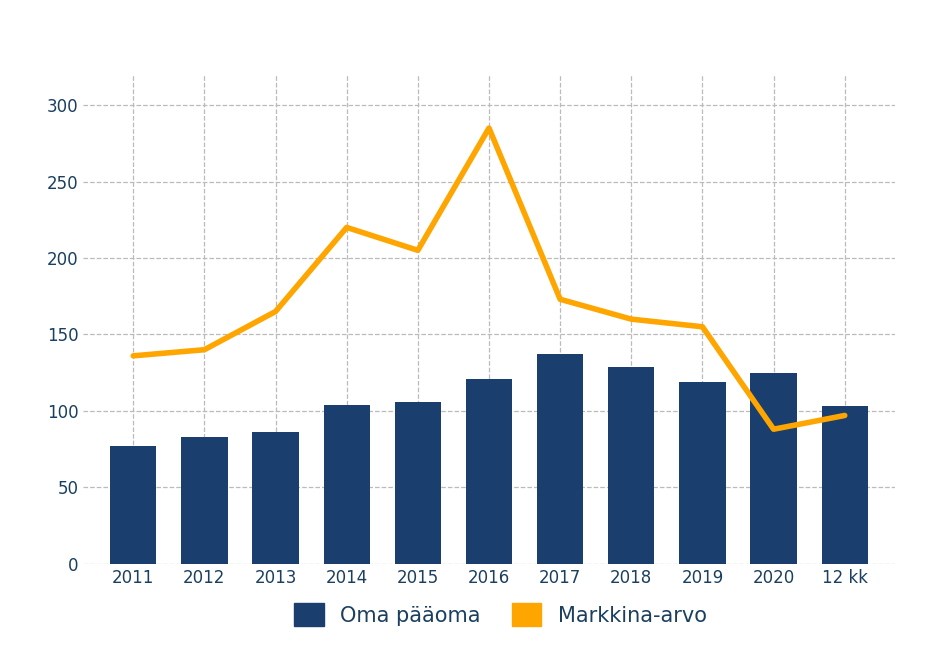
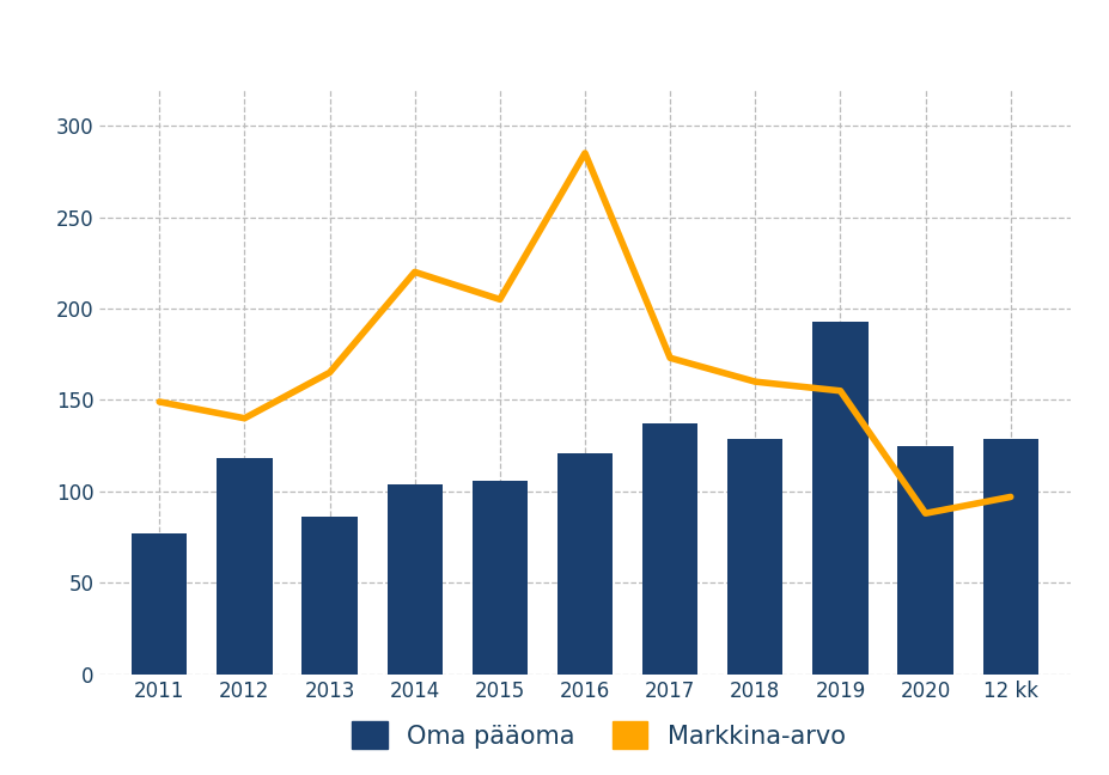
Markkina-arvo/2011: 136 -> 149
Oma pääoma/2012: 83 -> 118
Oma pääoma/2019: 119 -> 193
Oma pääoma/12 kk: 103 -> 129
